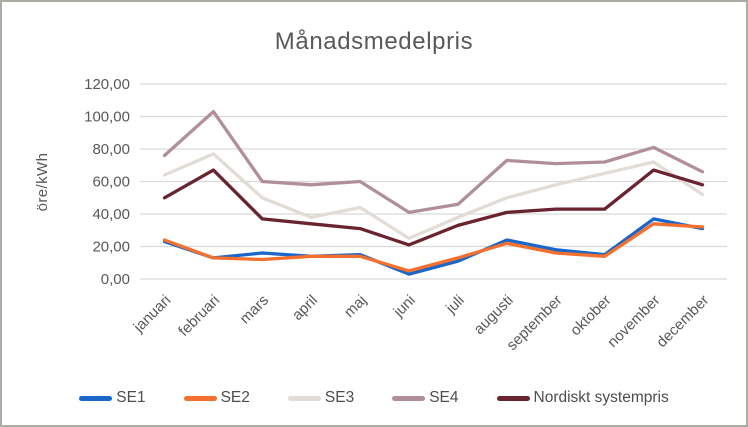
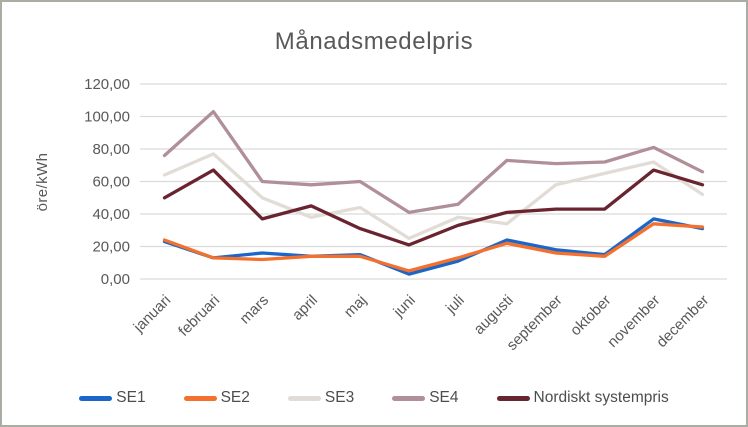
Nordiskt systempris/april: 34 -> 45
SE3/augusti: 50 -> 34
